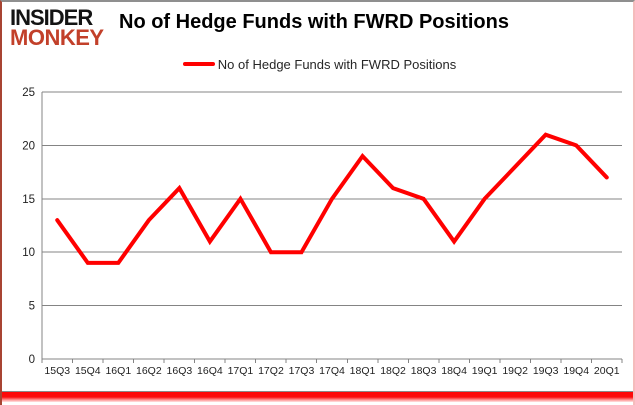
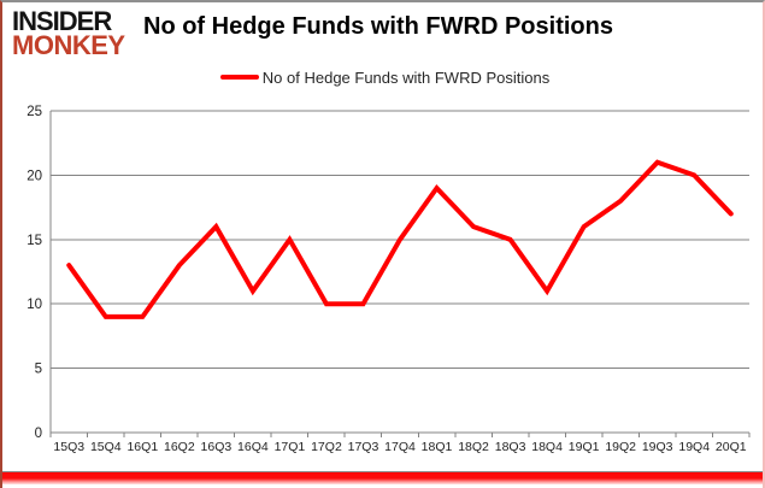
19Q1: 15 -> 16
